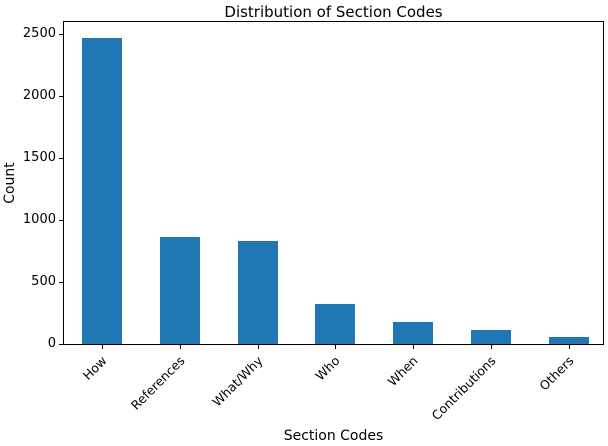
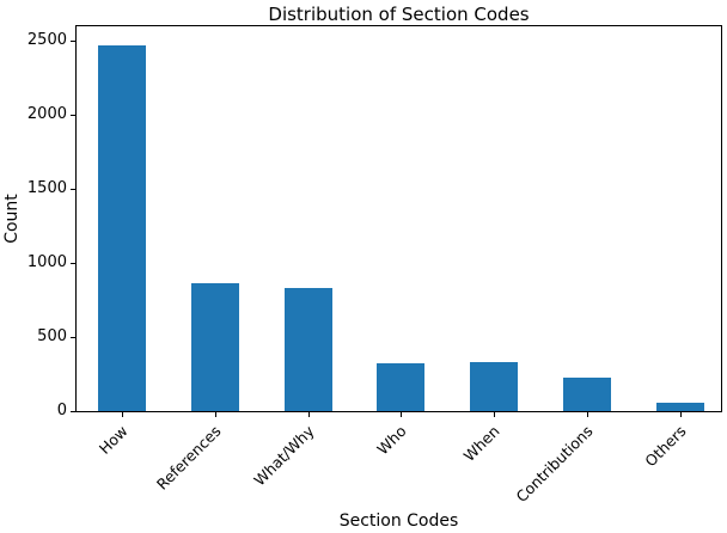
When: 180 -> 330
Contributions: 120 -> 230
